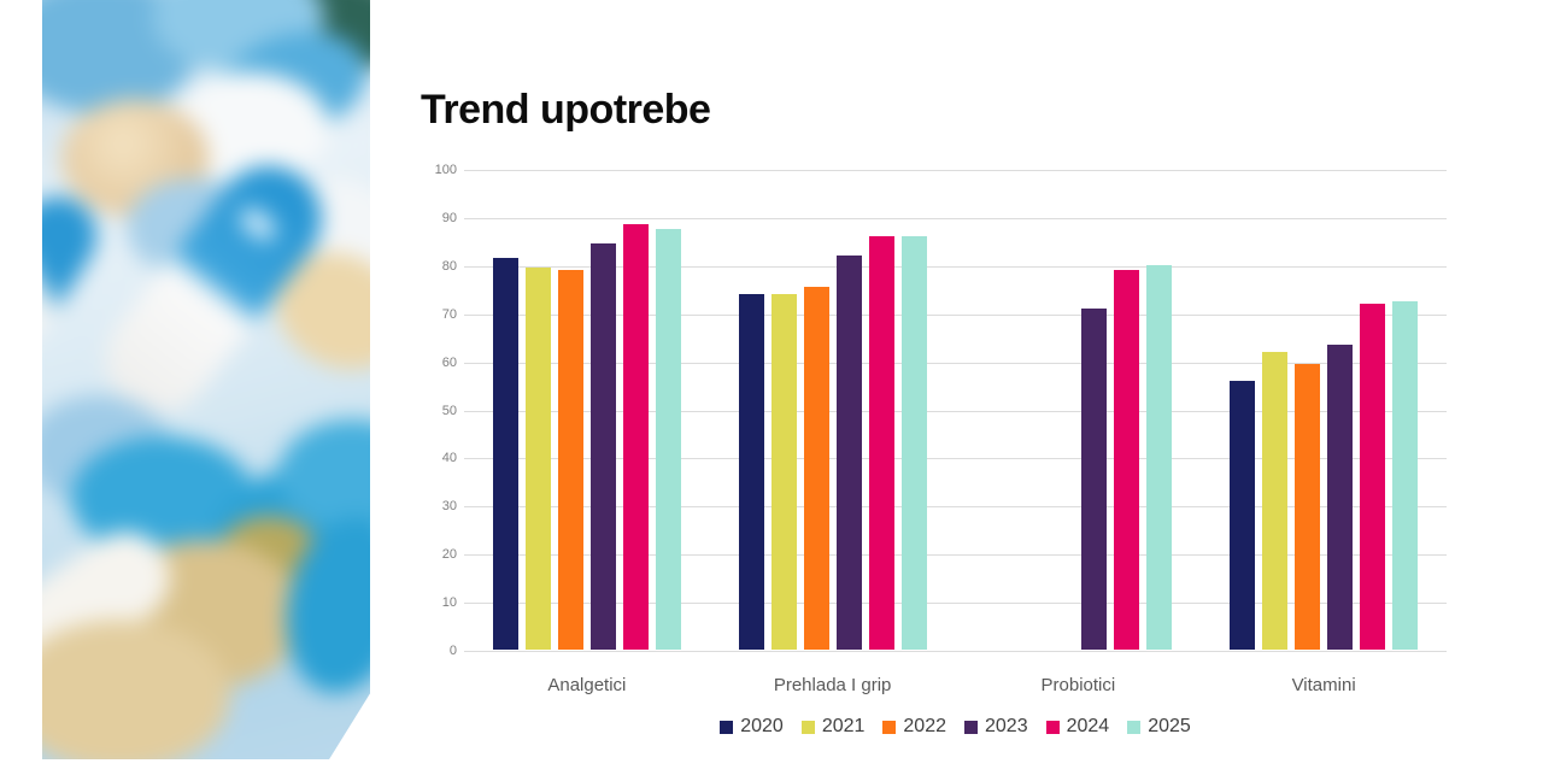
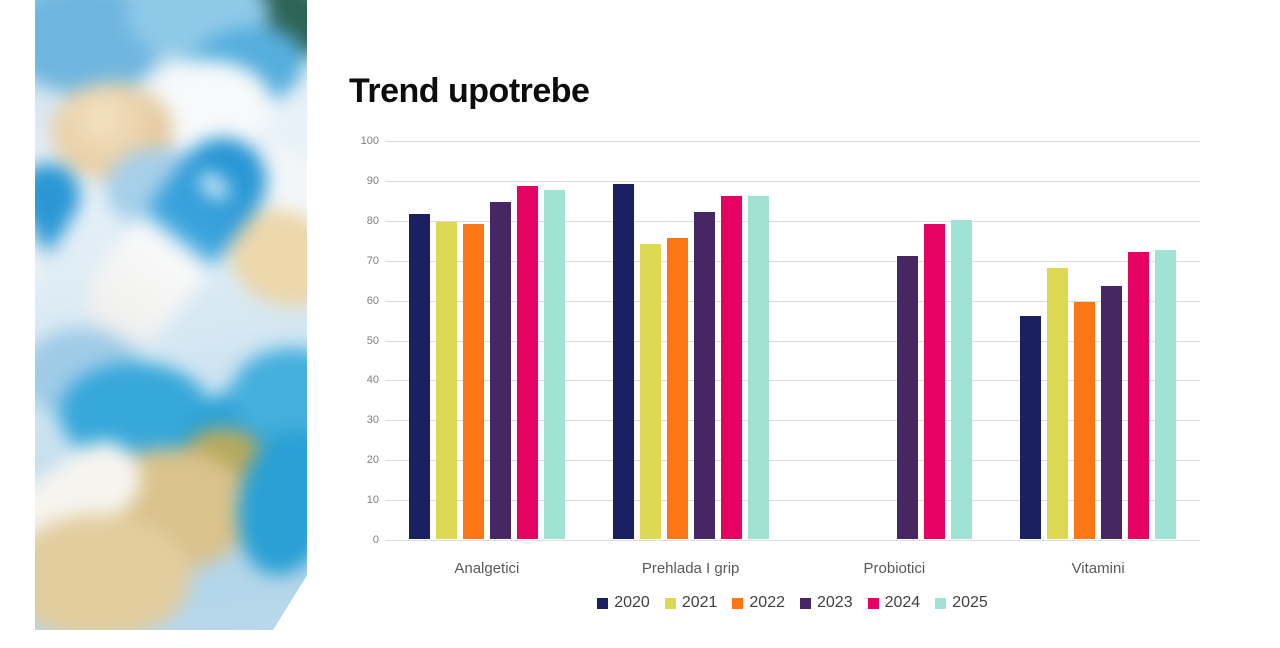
2020/Prehlada I grip: 74 -> 89
2021/Vitamini: 62 -> 68
